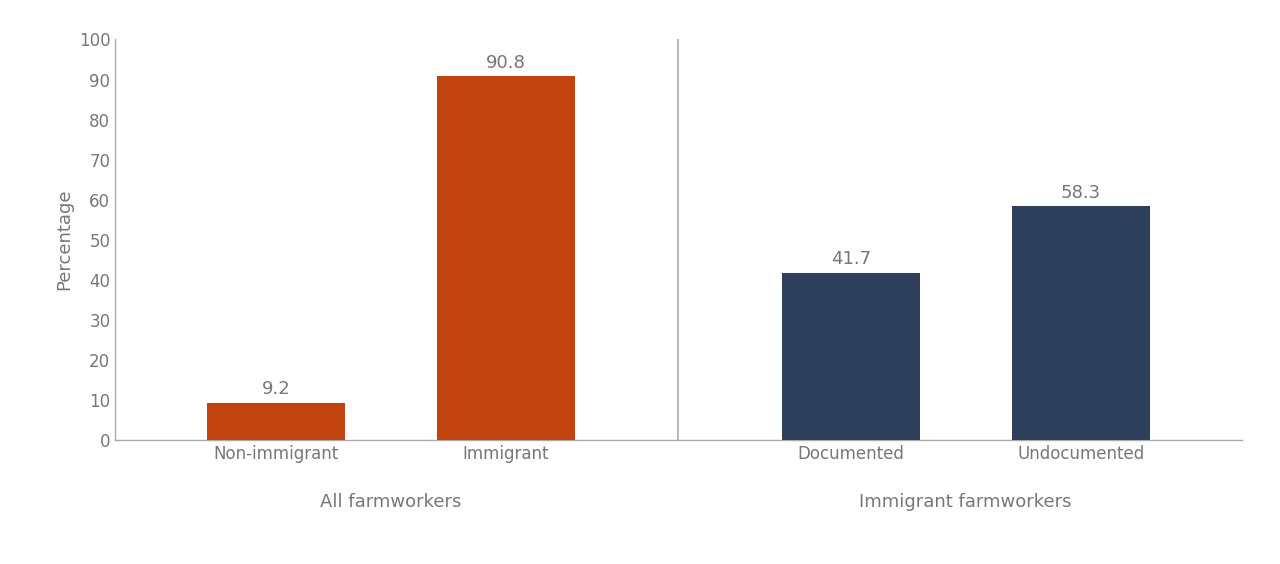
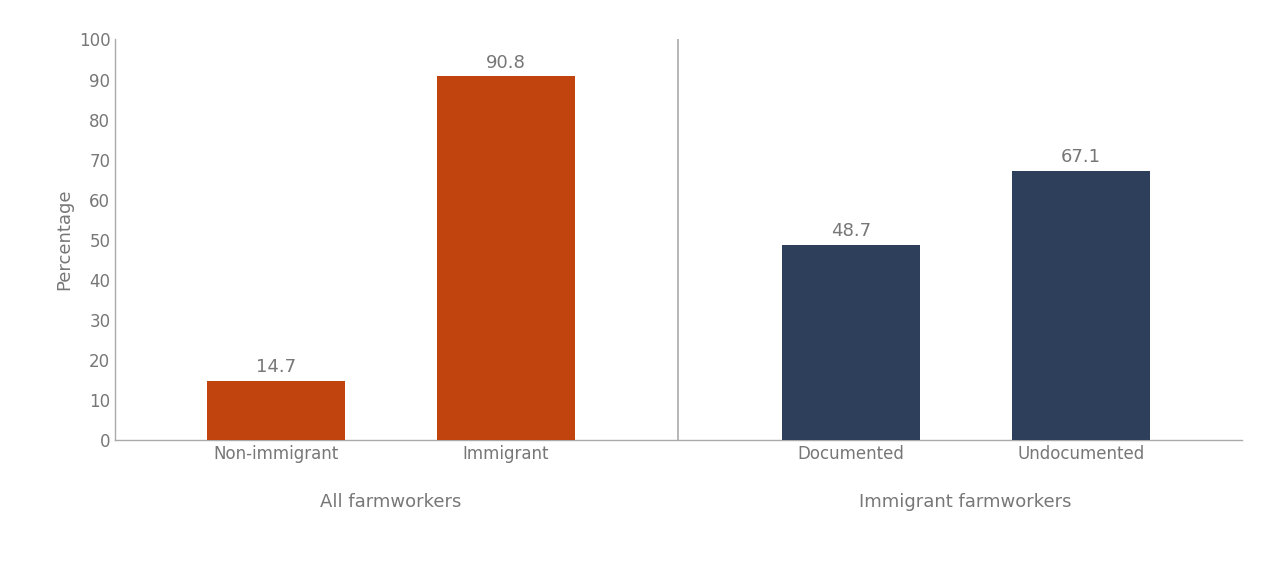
Non-immigrant: 9.2 -> 14.7
Documented: 41.7 -> 48.7
Undocumented: 58.3 -> 67.1
